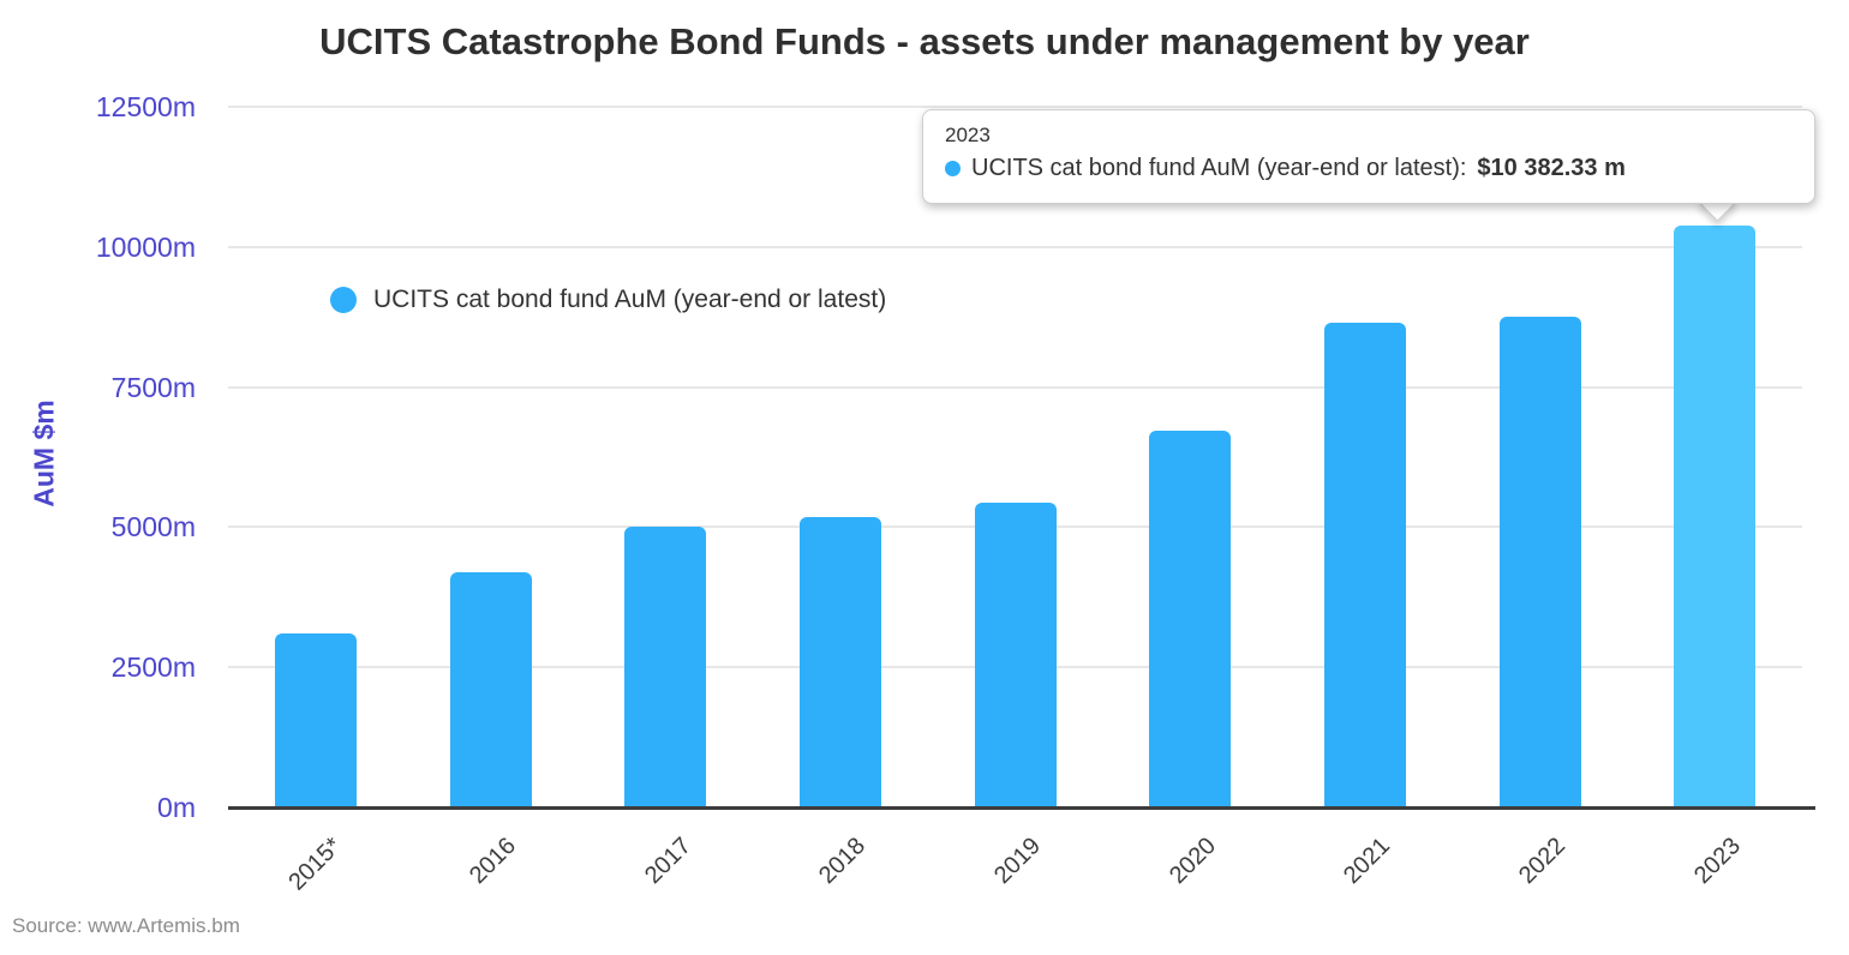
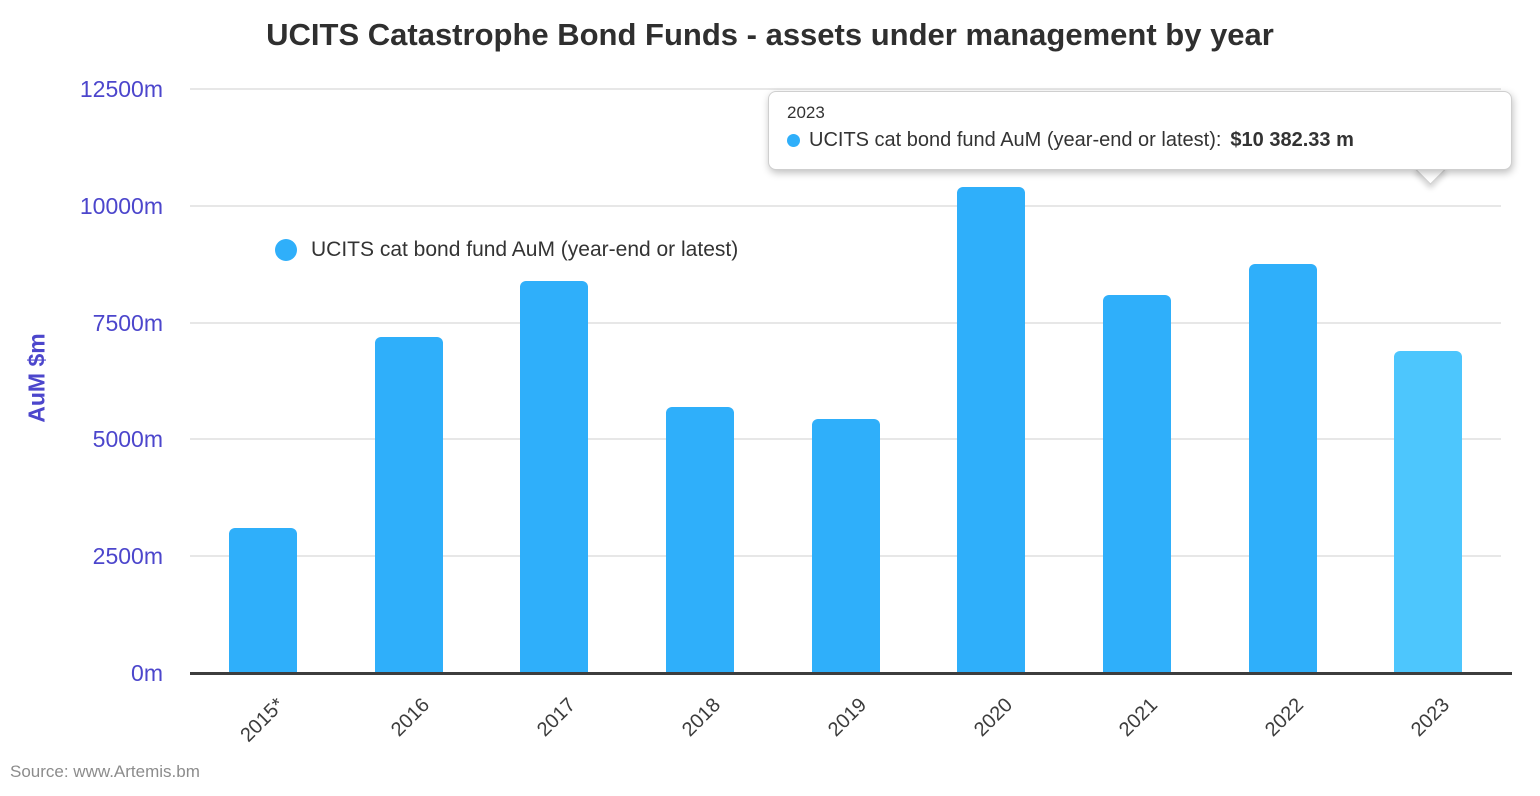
2016: 4200m -> 7200m
2017: 5000m -> 8400m
2018: 5200m -> 5700m
2020: 6700m -> 10400m
2021: 8700m -> 8100m
2023: 10400m -> 6900m
